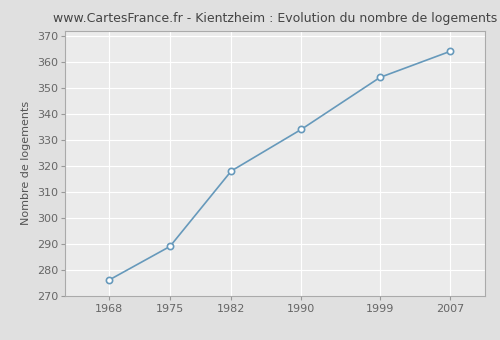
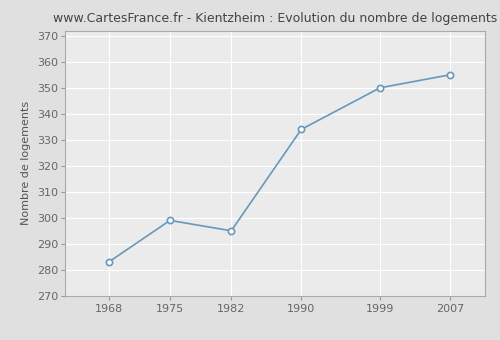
1968: 276 -> 283
1975: 289 -> 299
1982: 318 -> 295
1999: 354 -> 350
2007: 364 -> 355
